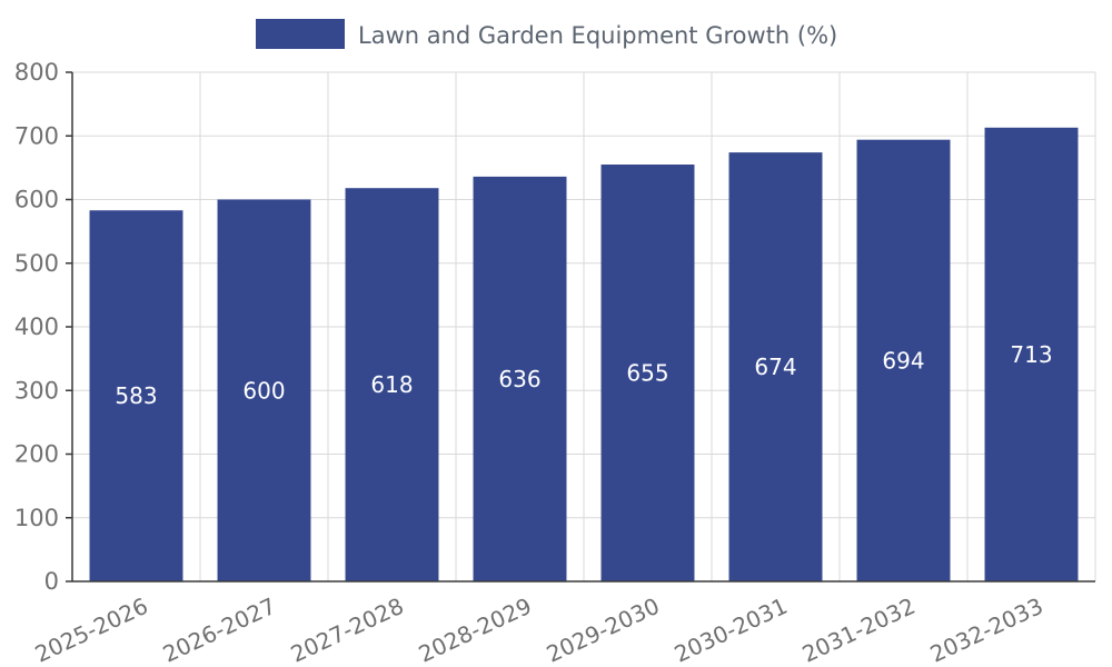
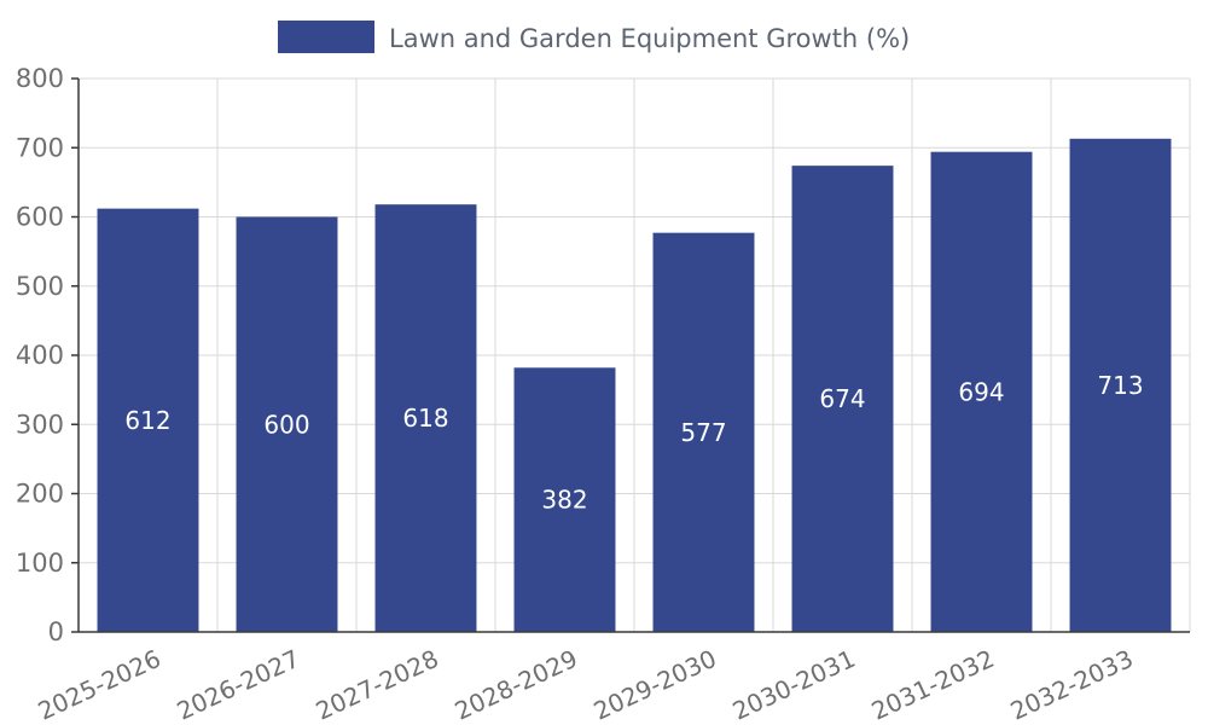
2025-2026: 583 -> 612
2028-2029: 636 -> 382
2029-2030: 655 -> 577
